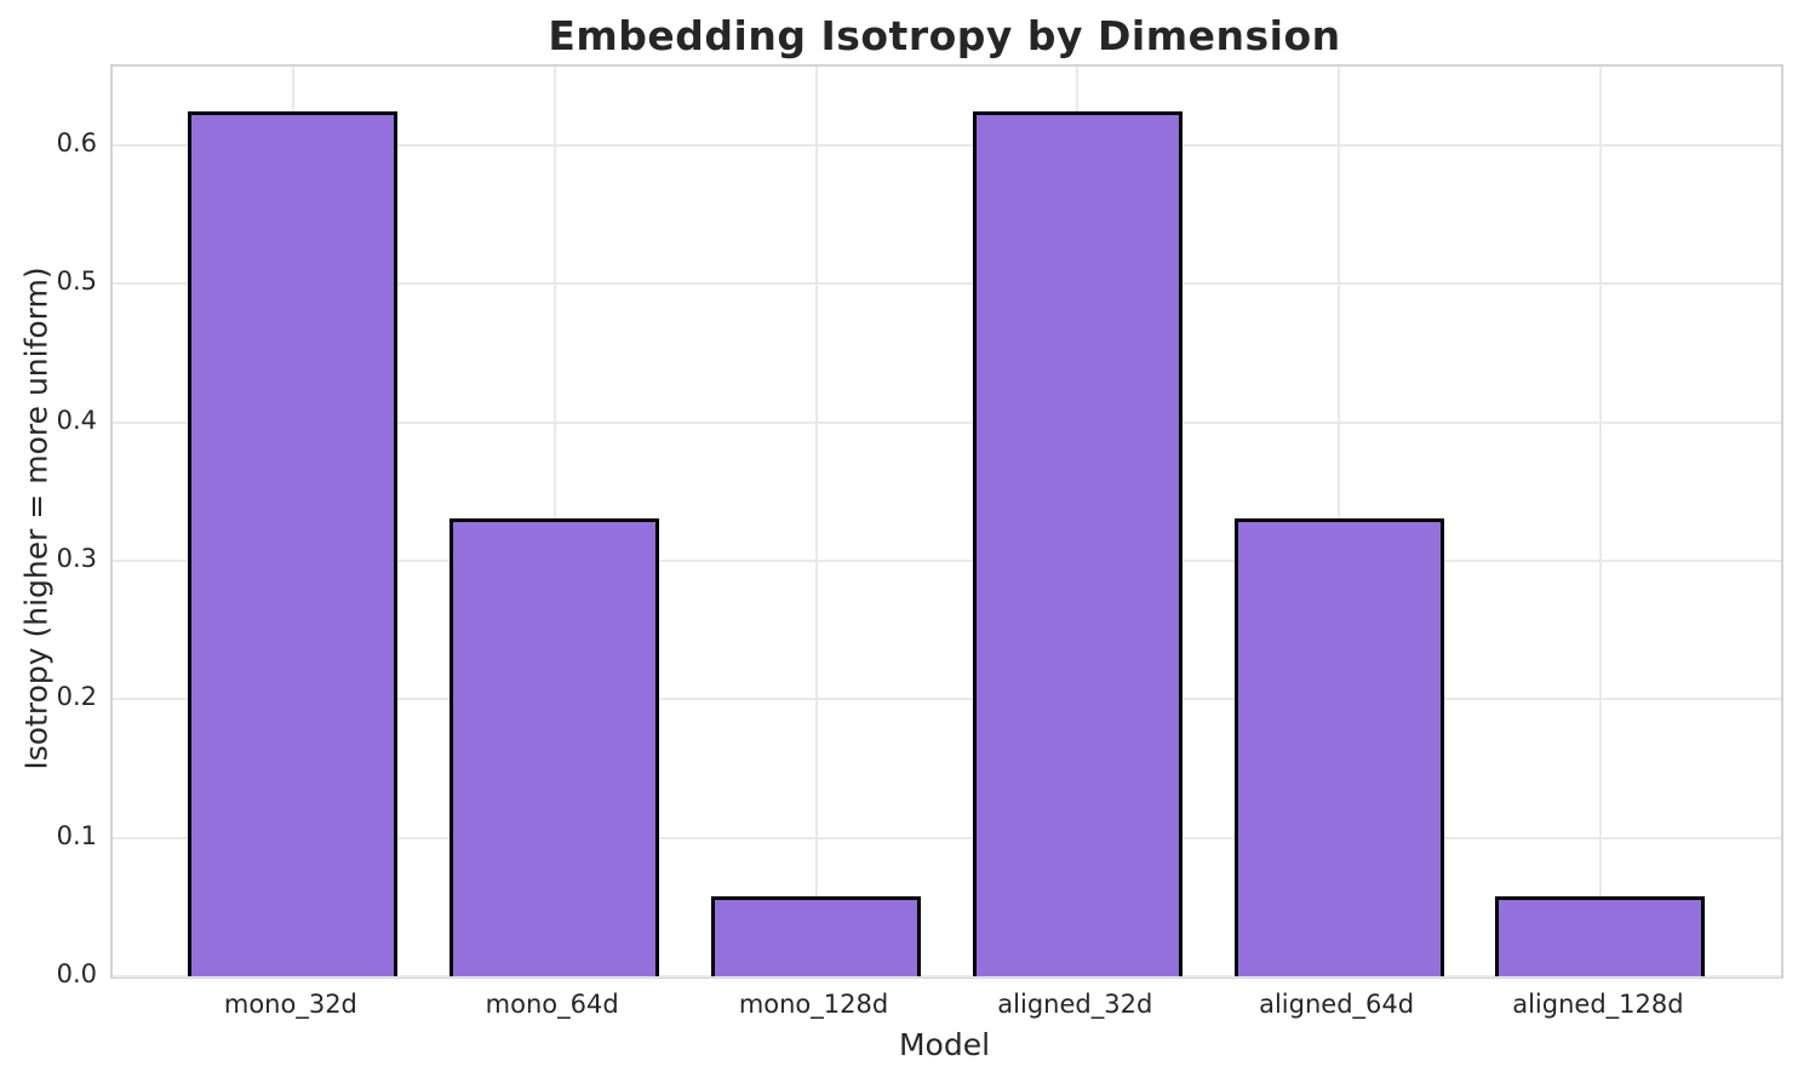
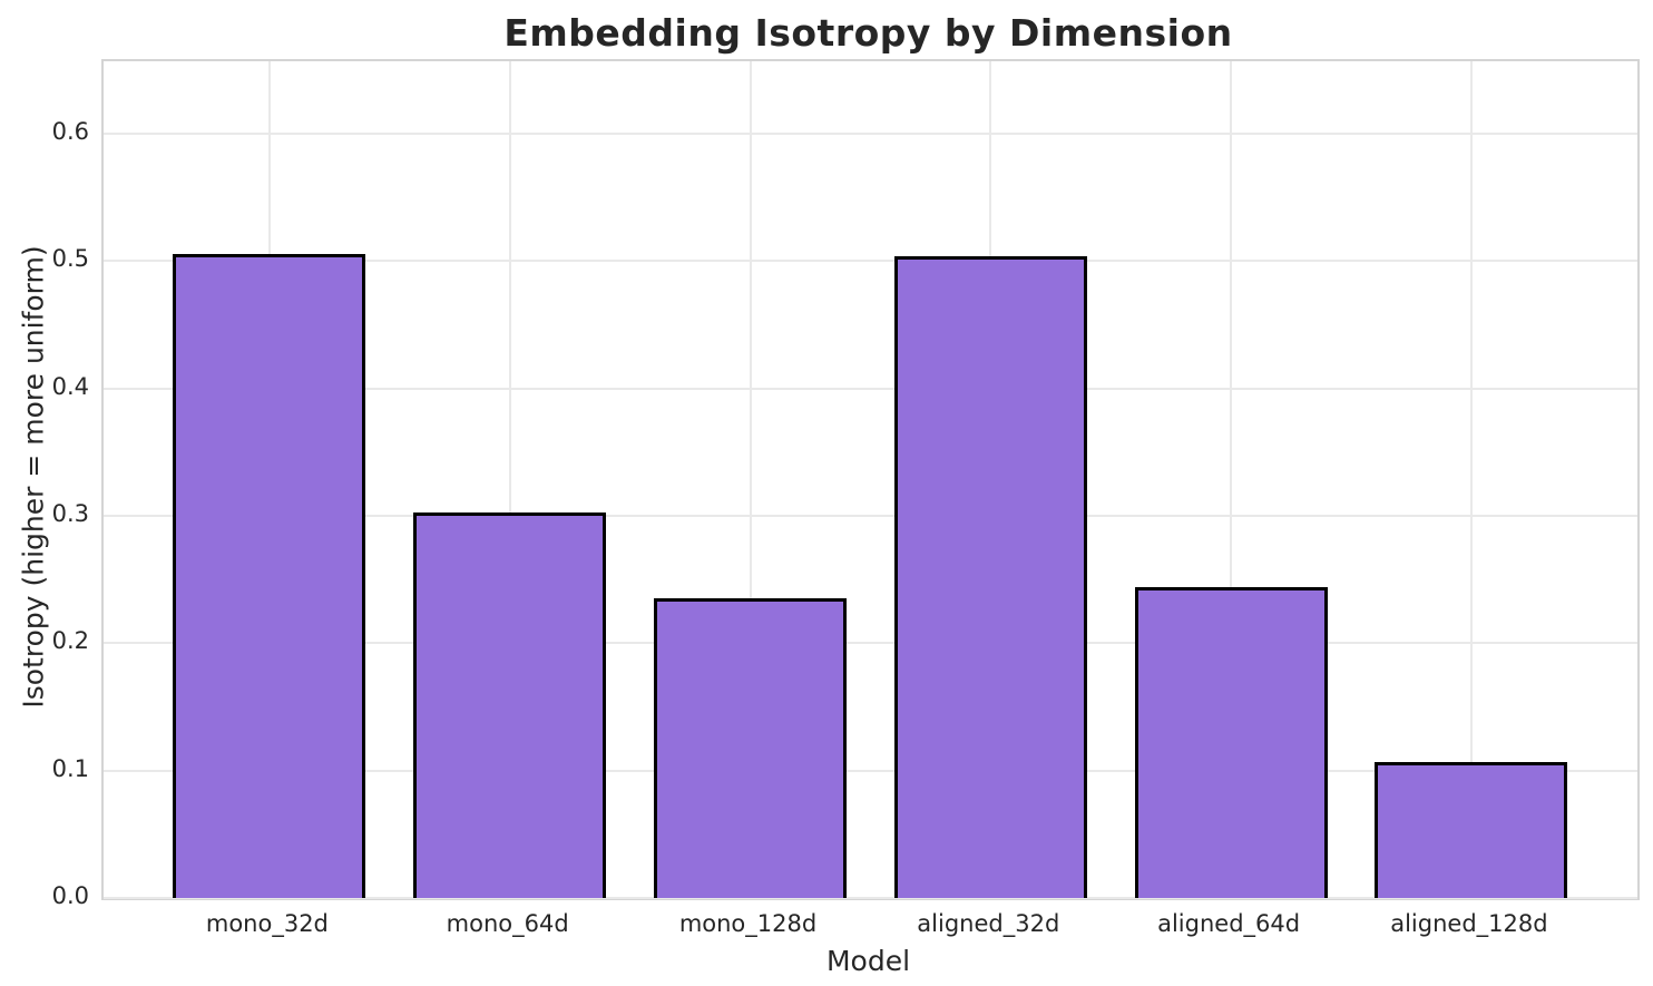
mono_32d: 0.625 -> 0.506
mono_64d: 0.331 -> 0.303
mono_128d: 0.058 -> 0.235
aligned_32d: 0.625 -> 0.504
aligned_64d: 0.331 -> 0.244
aligned_128d: 0.058 -> 0.107
